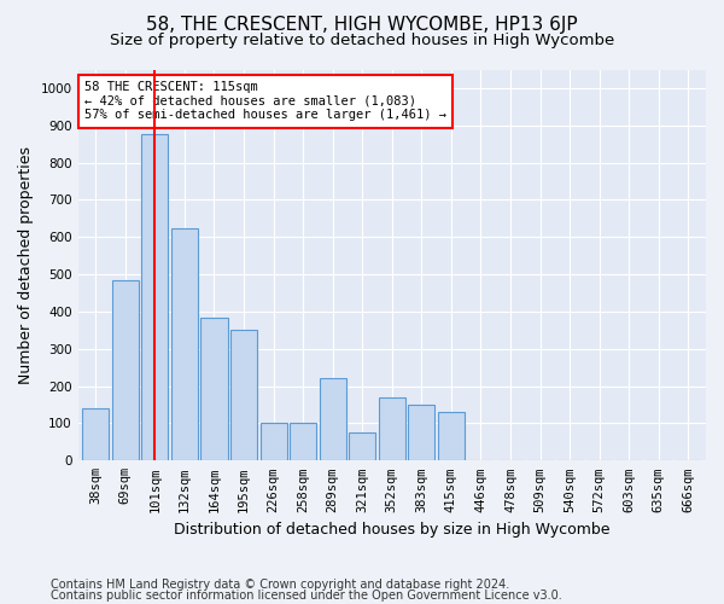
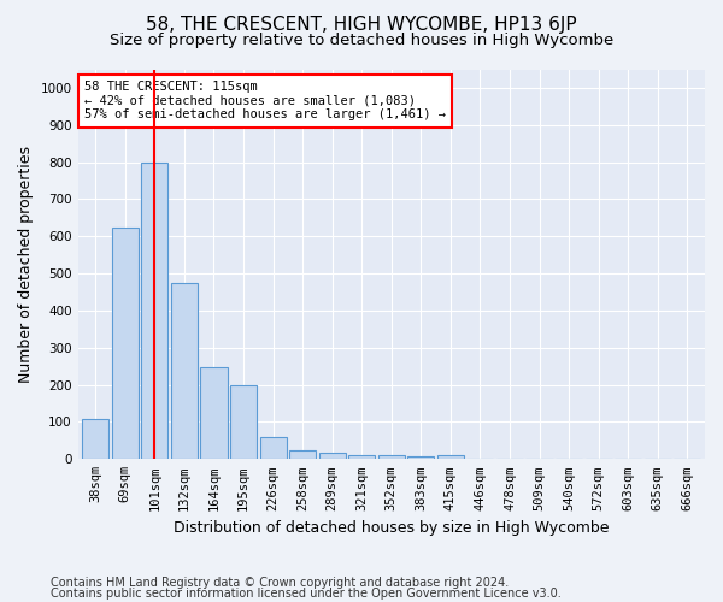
38sqm: 140 -> 108
69sqm: 485 -> 625
101sqm: 875 -> 800
132sqm: 625 -> 475
164sqm: 385 -> 248
195sqm: 350 -> 200
226sqm: 100 -> 60
258sqm: 100 -> 25
289sqm: 220 -> 18
321sqm: 75 -> 10
352sqm: 170 -> 10
383sqm: 150 -> 8
415sqm: 130 -> 10
